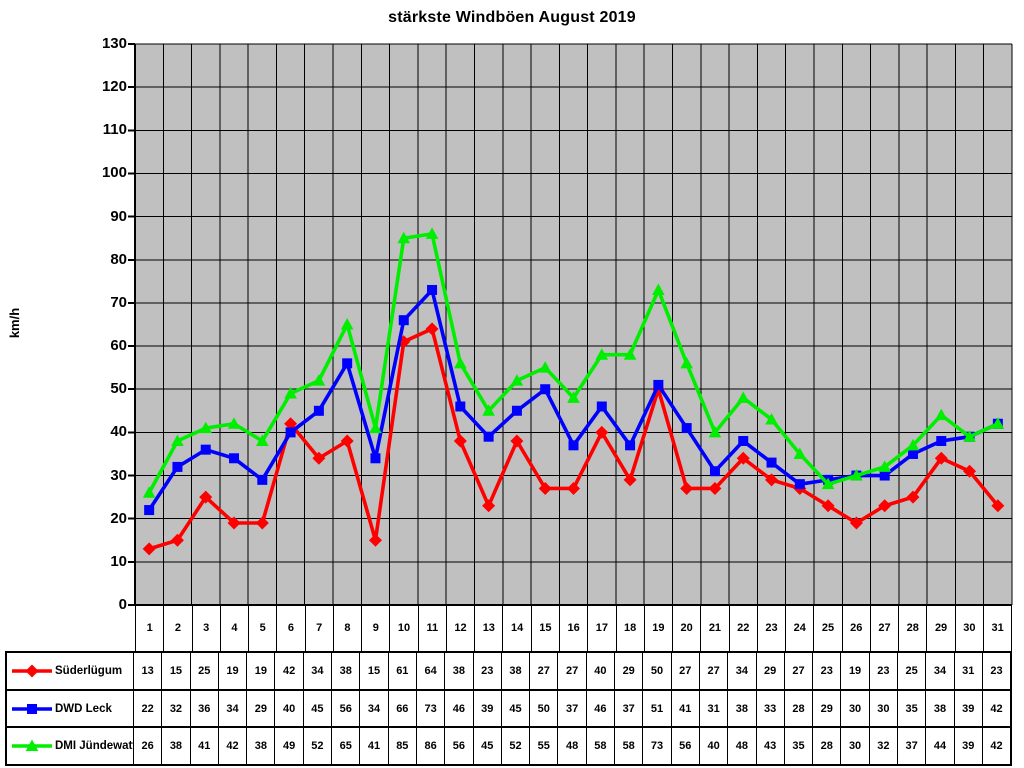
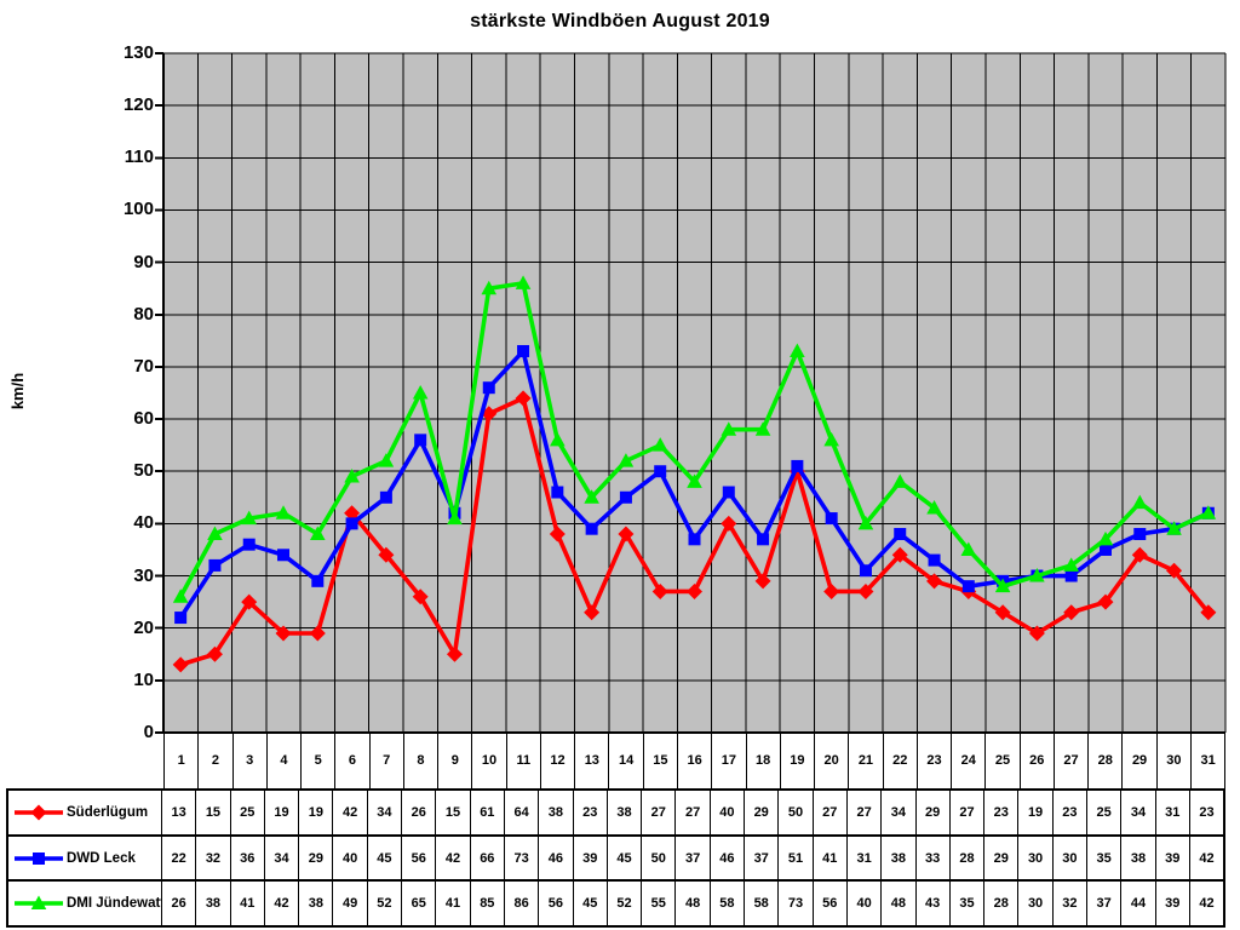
Süderlügum/8: 38 -> 26
DWD Leck/9: 34 -> 42
